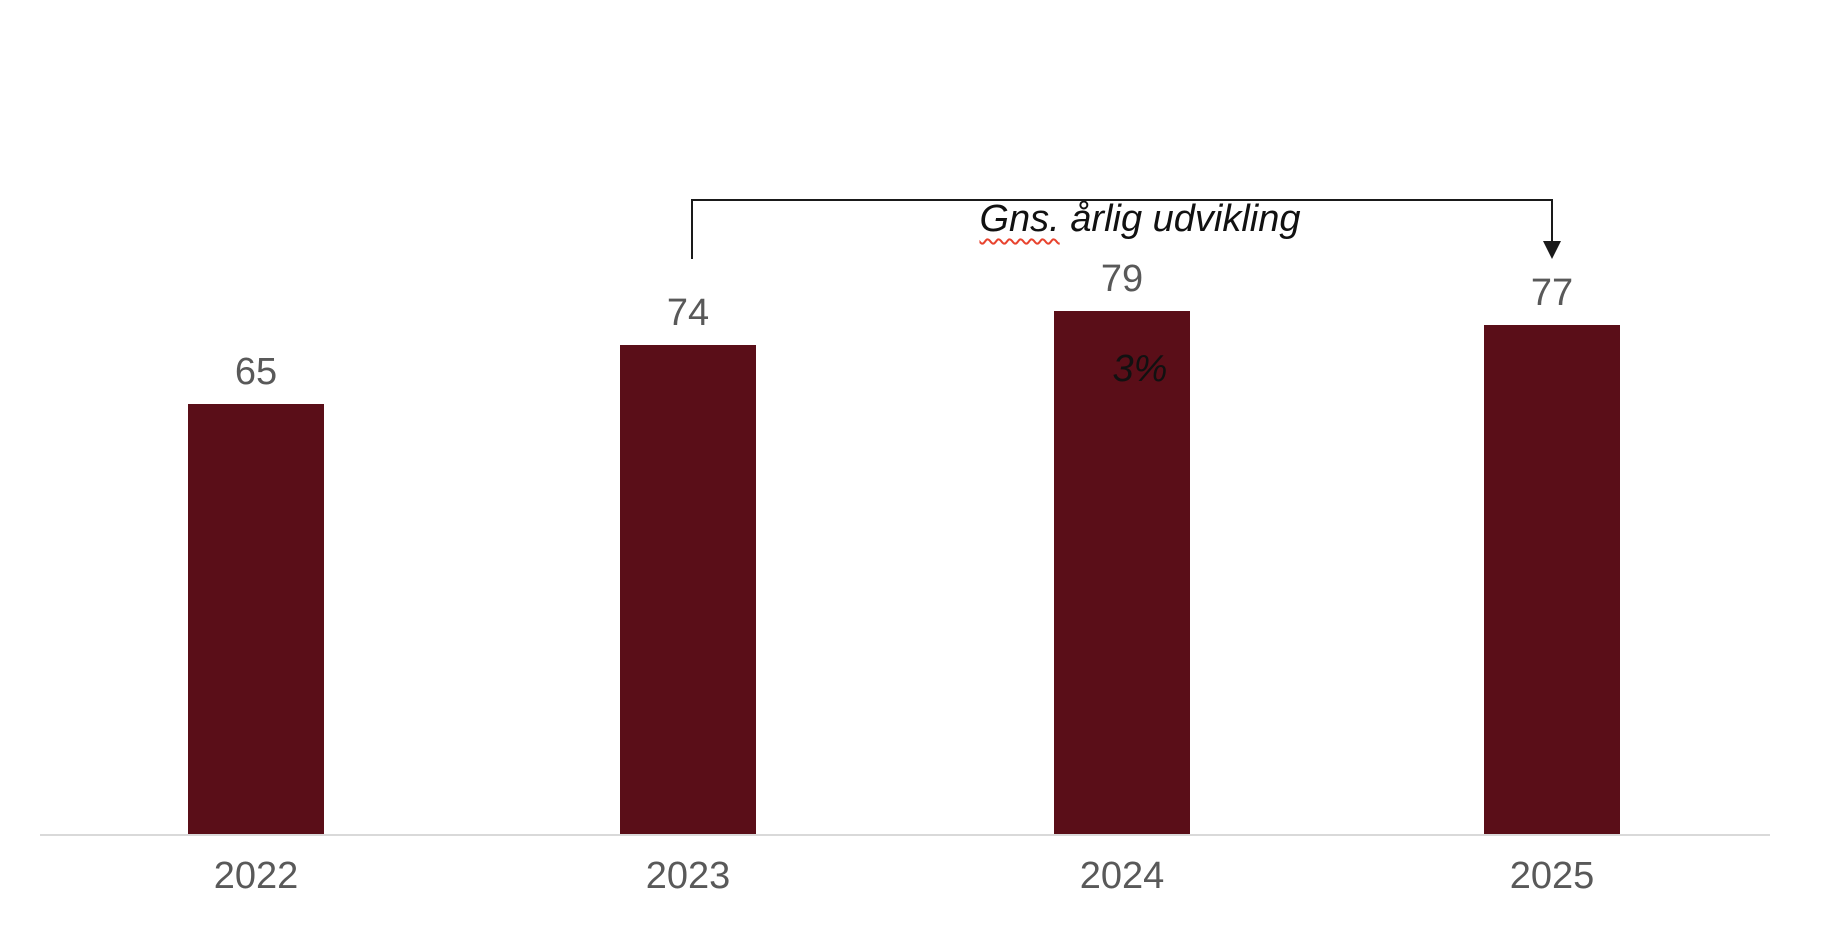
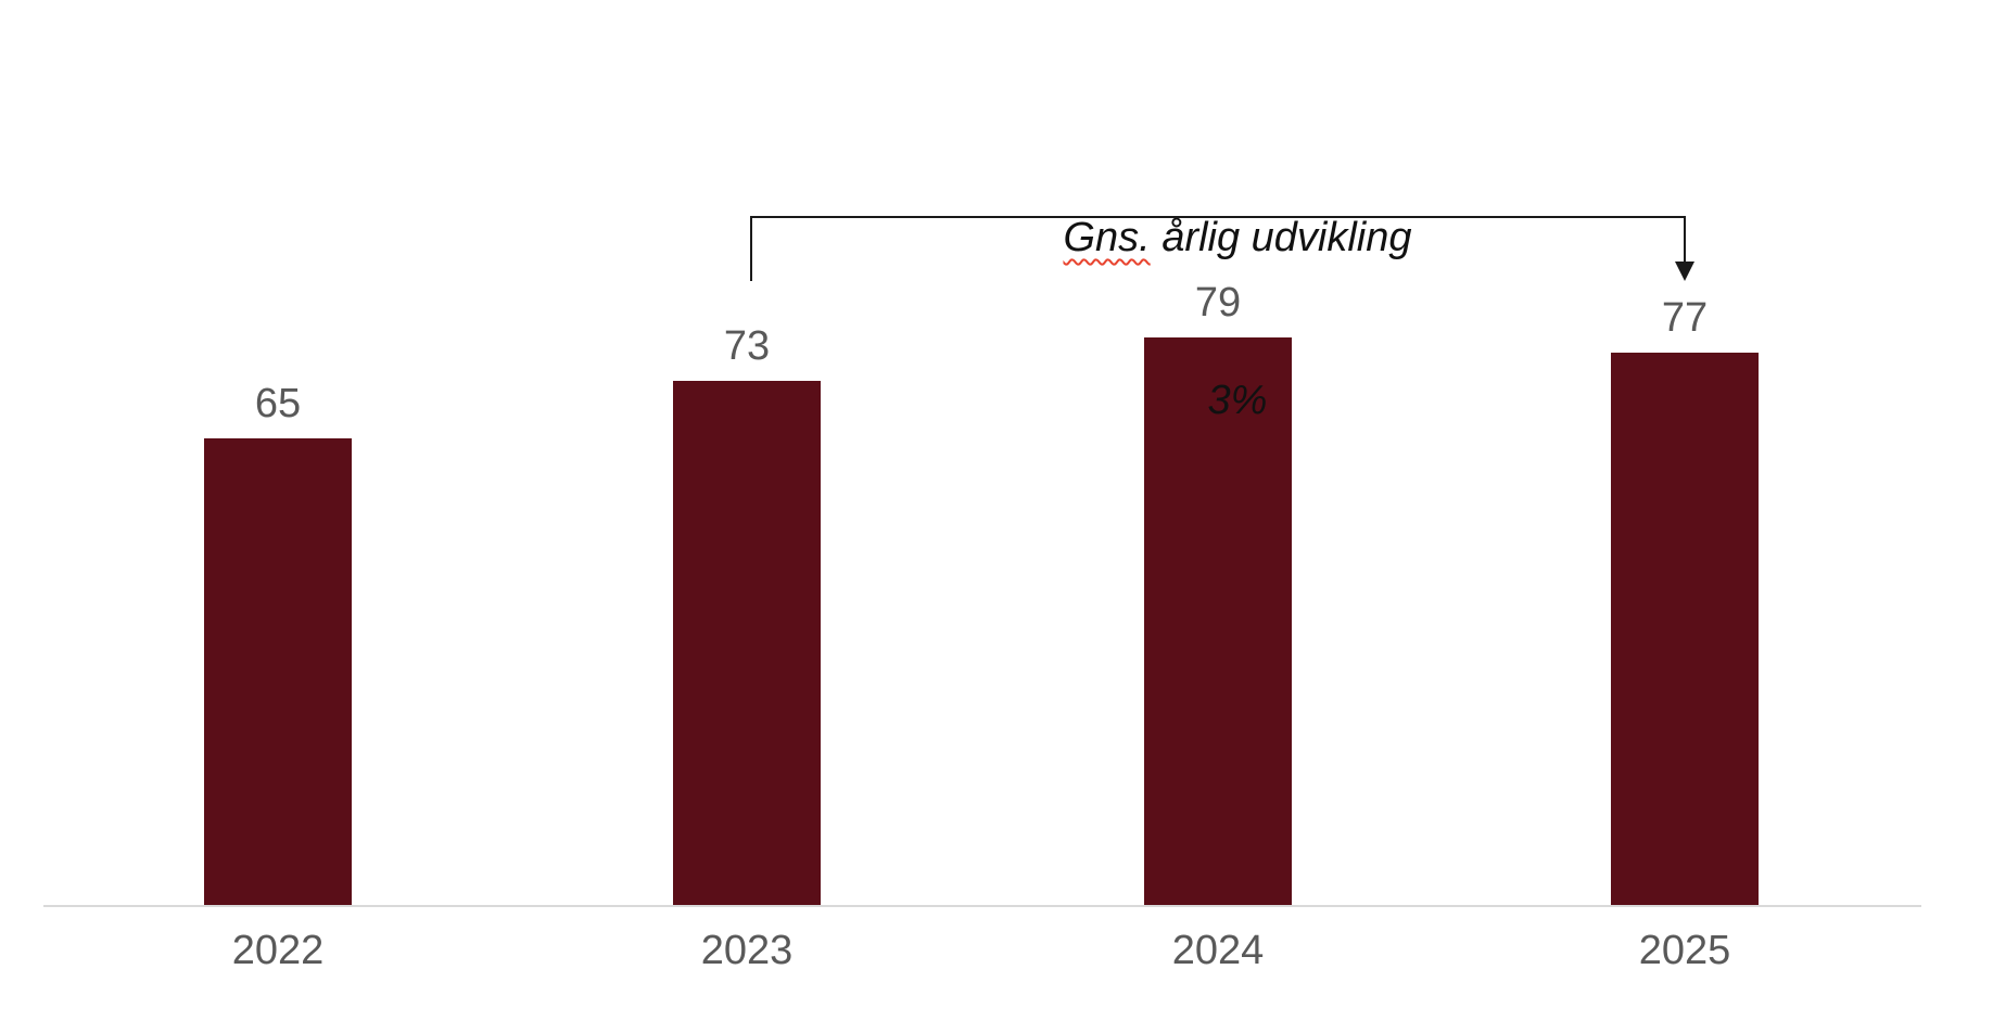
2023: 74 -> 73
